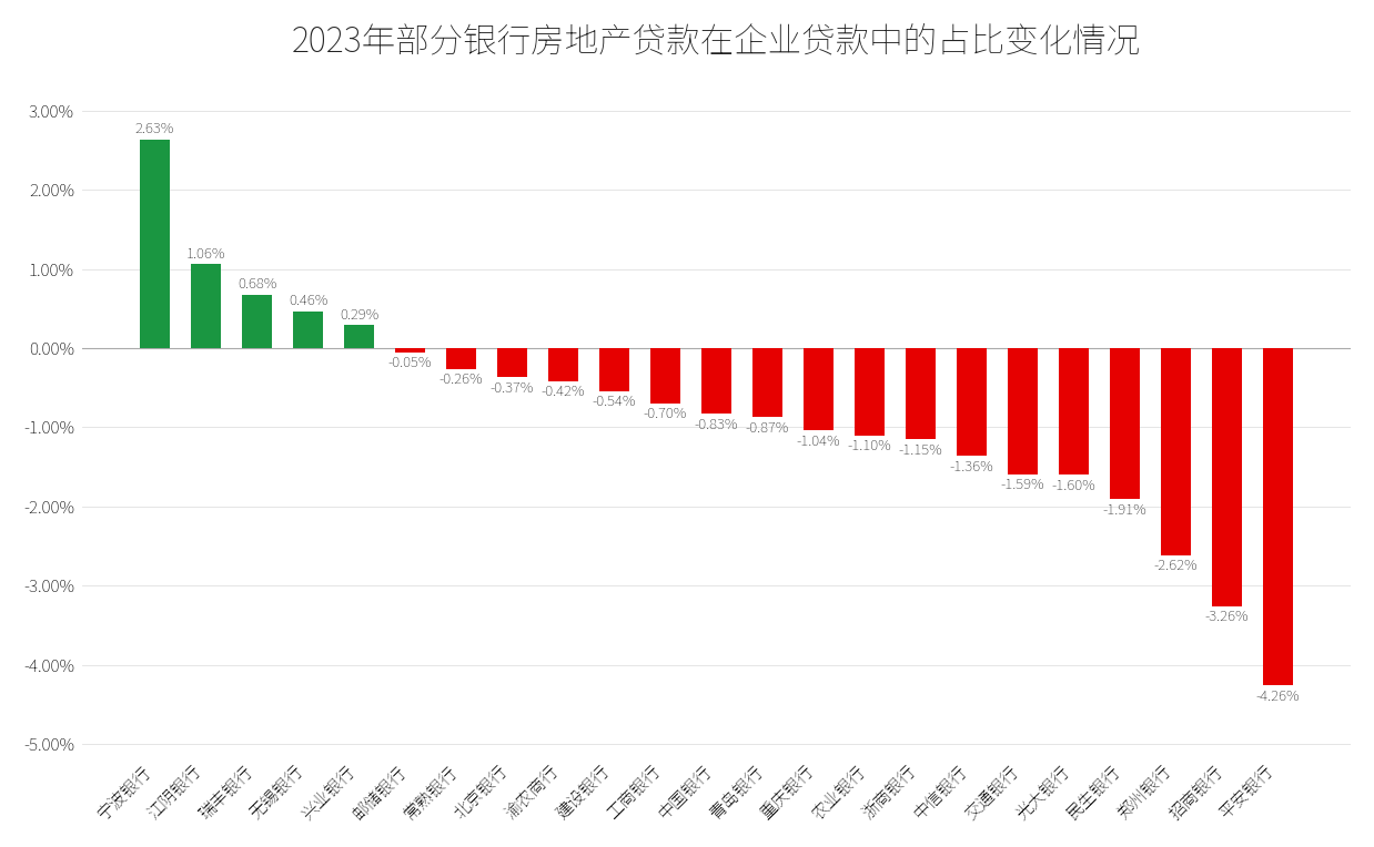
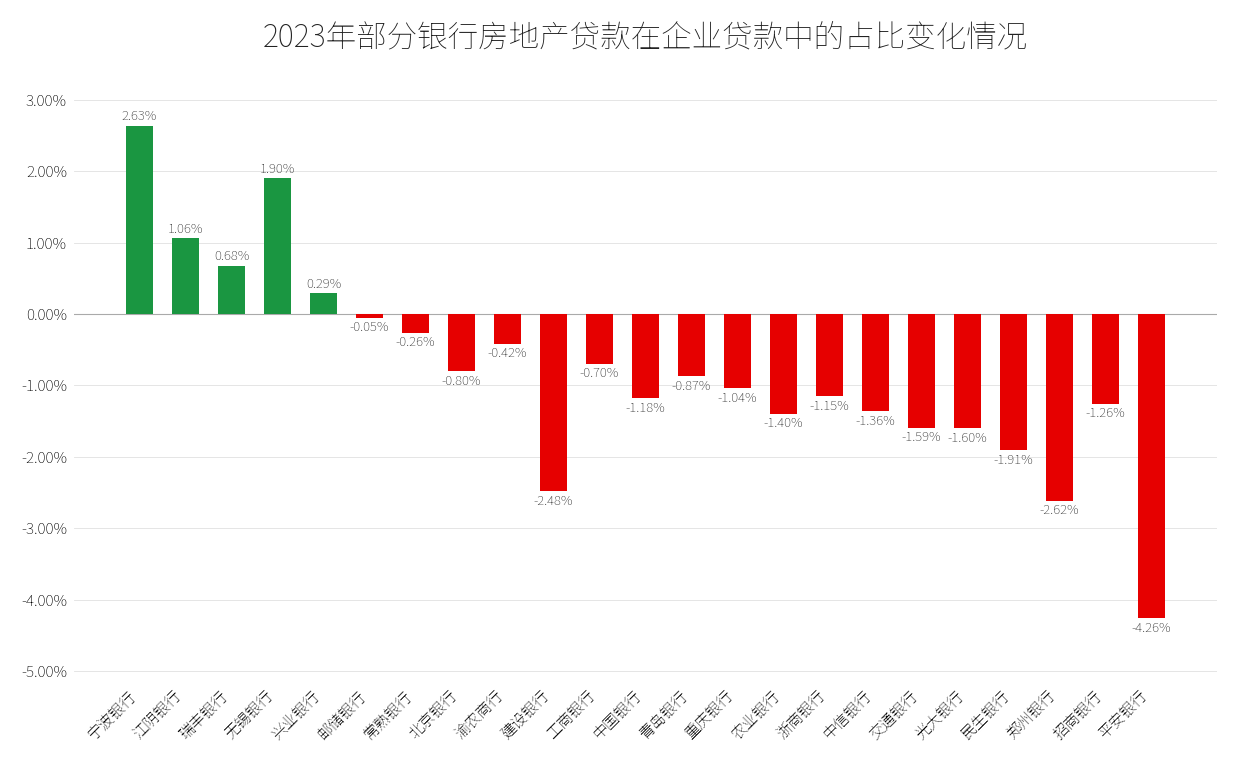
无锡银行: 0.46% -> 1.90%
北京银行: -0.37% -> -0.80%
建设银行: -0.54% -> -2.48%
中国银行: -0.83% -> -1.18%
农业银行: -1.10% -> -1.40%
招商银行: -3.26% -> -1.26%
